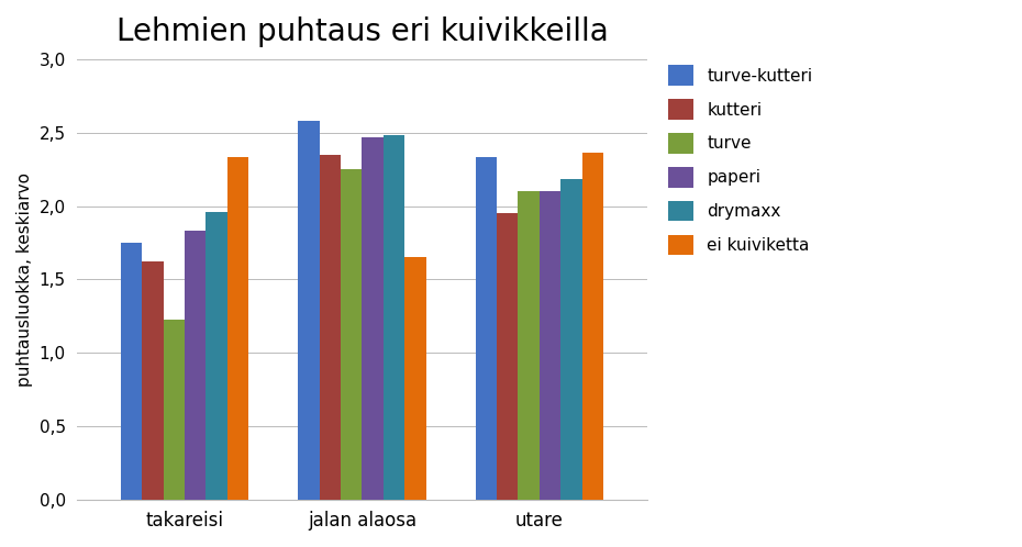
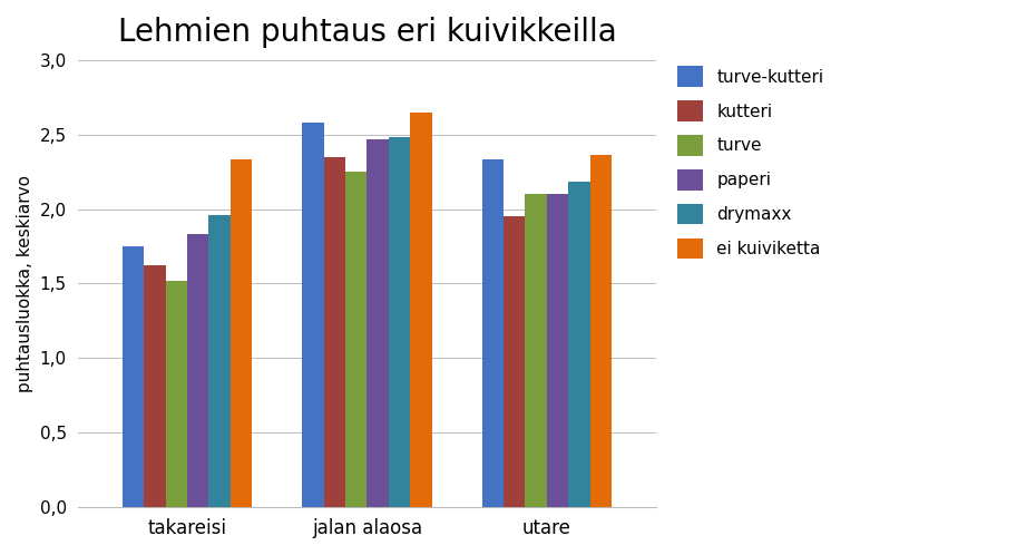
turve/takareisi: 1,23 -> 1,52
ei kuiviketta/jalan alaosa: 1,65 -> 2,65
